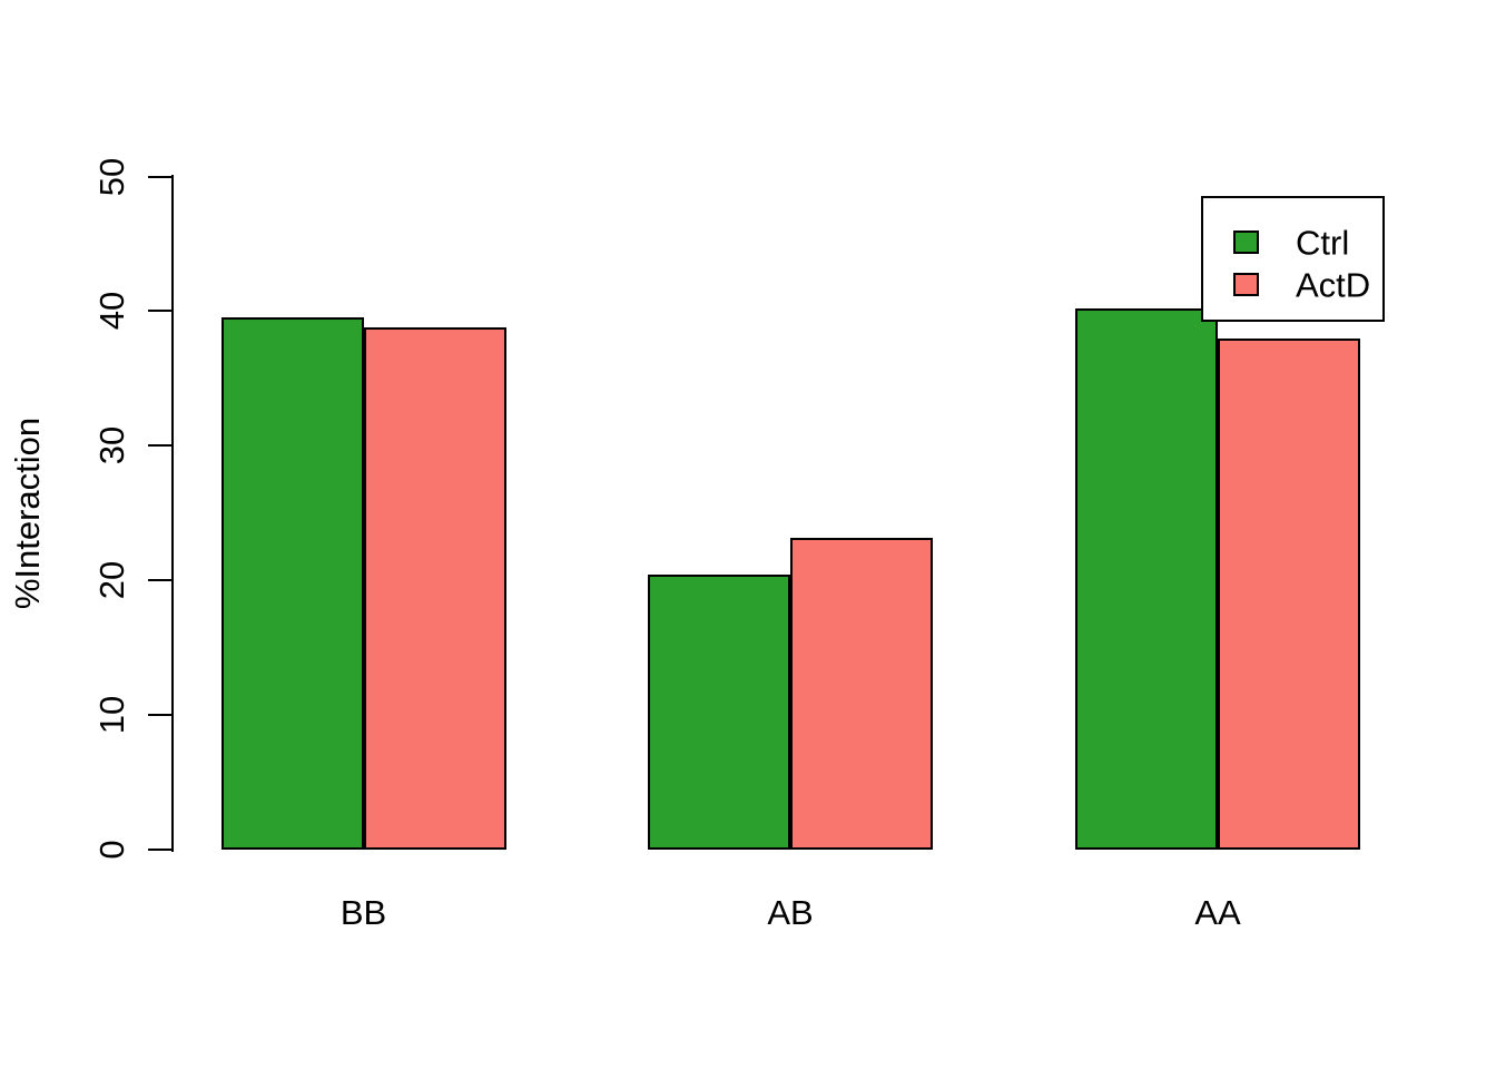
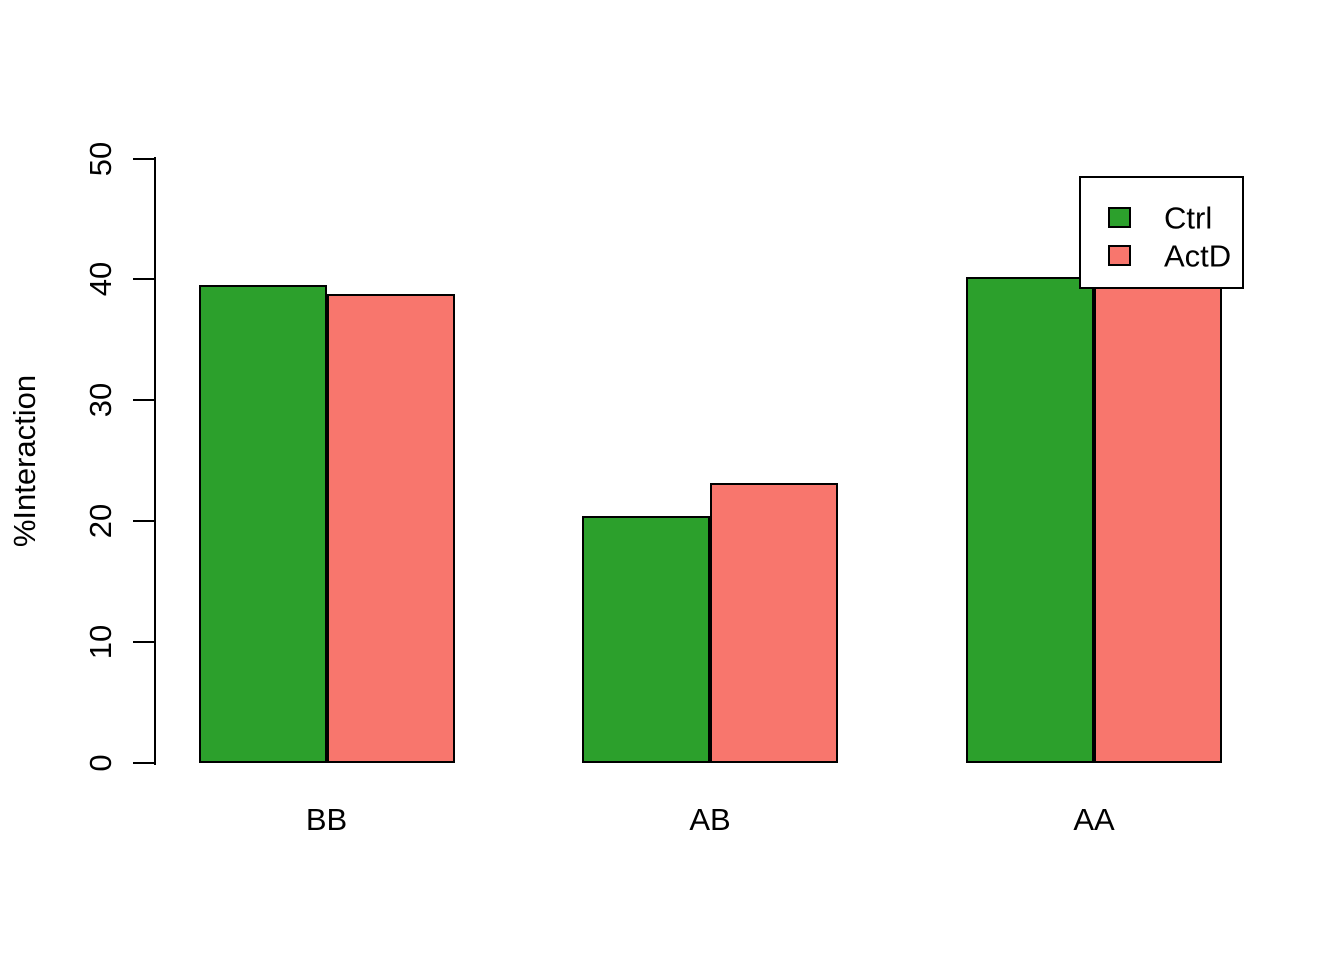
ActD/AA: 38.0 -> 40.2
